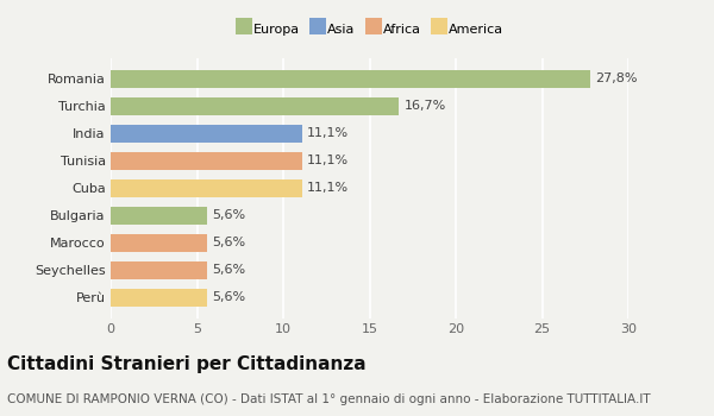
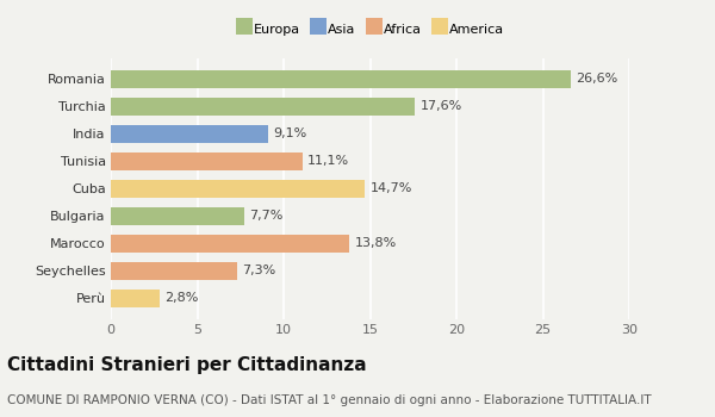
Romania: 27,8% -> 26,6%
Turchia: 16,7% -> 17,6%
India: 11,1% -> 9,1%
Cuba: 11,1% -> 14,7%
Bulgaria: 5,6% -> 7,7%
Marocco: 5,6% -> 13,8%
Seychelles: 5,6% -> 7,3%
Perù: 5,6% -> 2,8%
